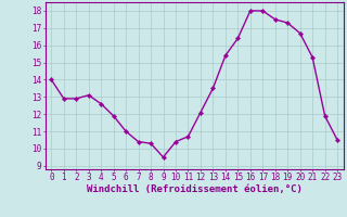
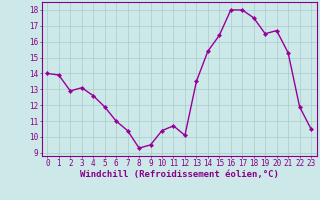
1: 12.9 -> 13.9
8: 10.3 -> 9.3
12: 12.1 -> 10.1
19: 17.3 -> 16.5
